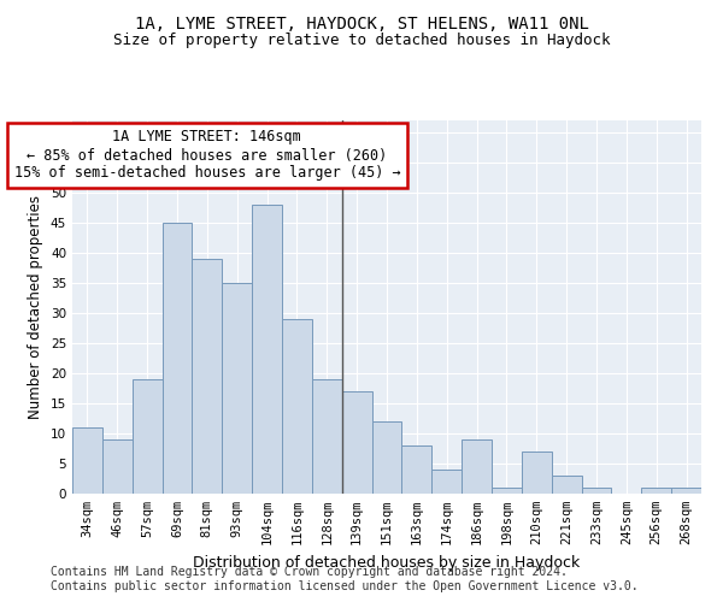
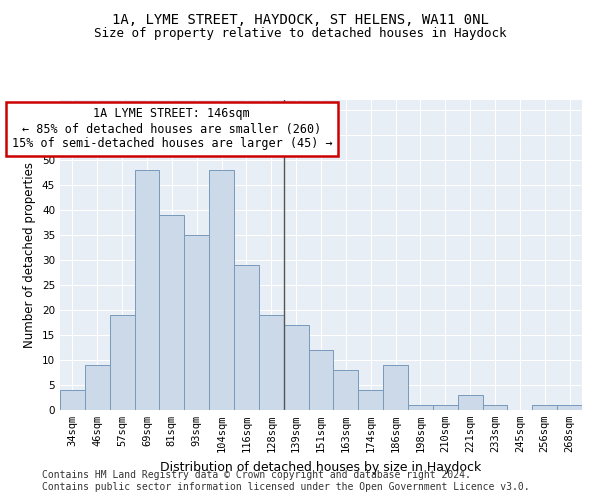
34sqm: 11 -> 4
69sqm: 45 -> 48
210sqm: 7 -> 1
